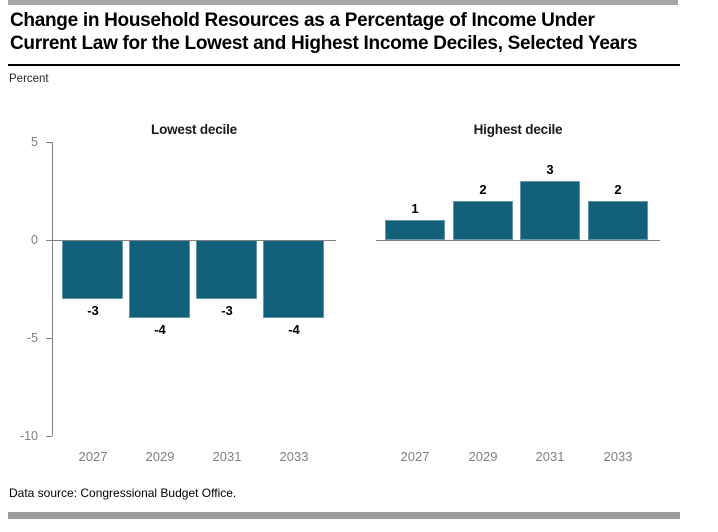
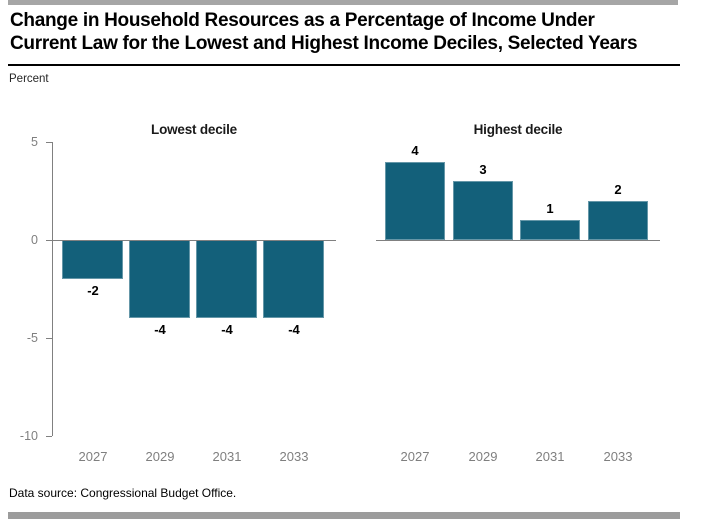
Lowest decile/2027: -3 -> -2
Lowest decile/2031: -3 -> -4
Highest decile/2027: 1 -> 4
Highest decile/2029: 2 -> 3
Highest decile/2031: 3 -> 1
